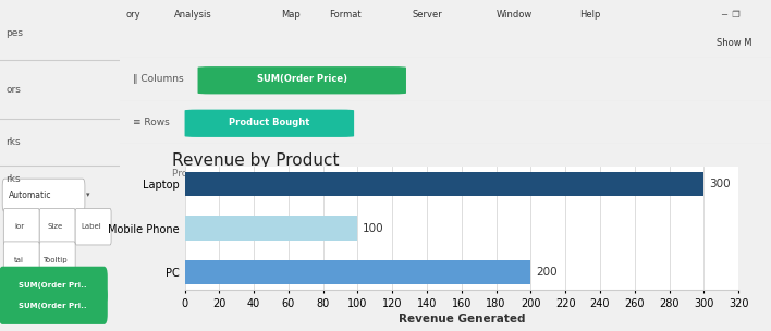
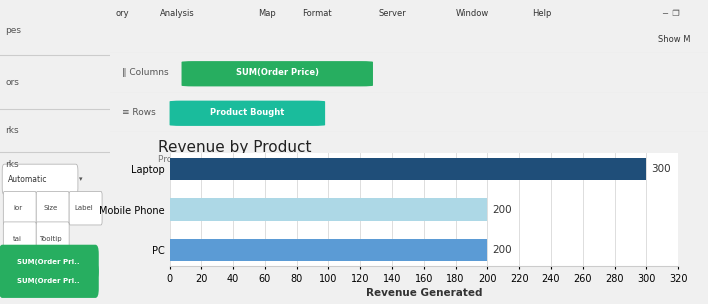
Mobile Phone: 100 -> 200
